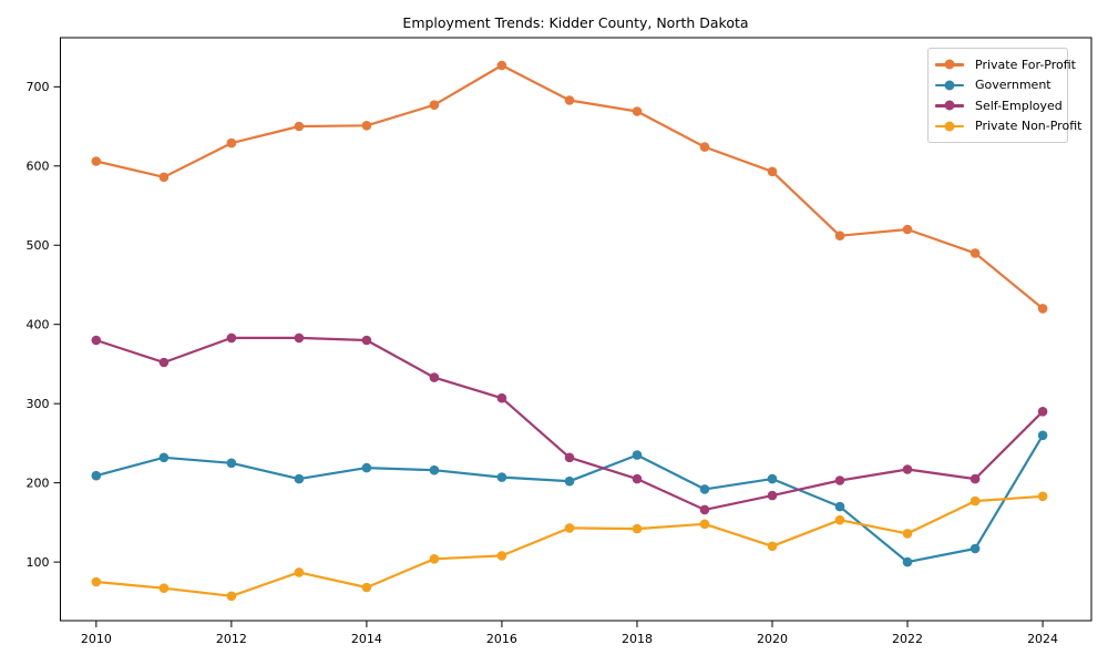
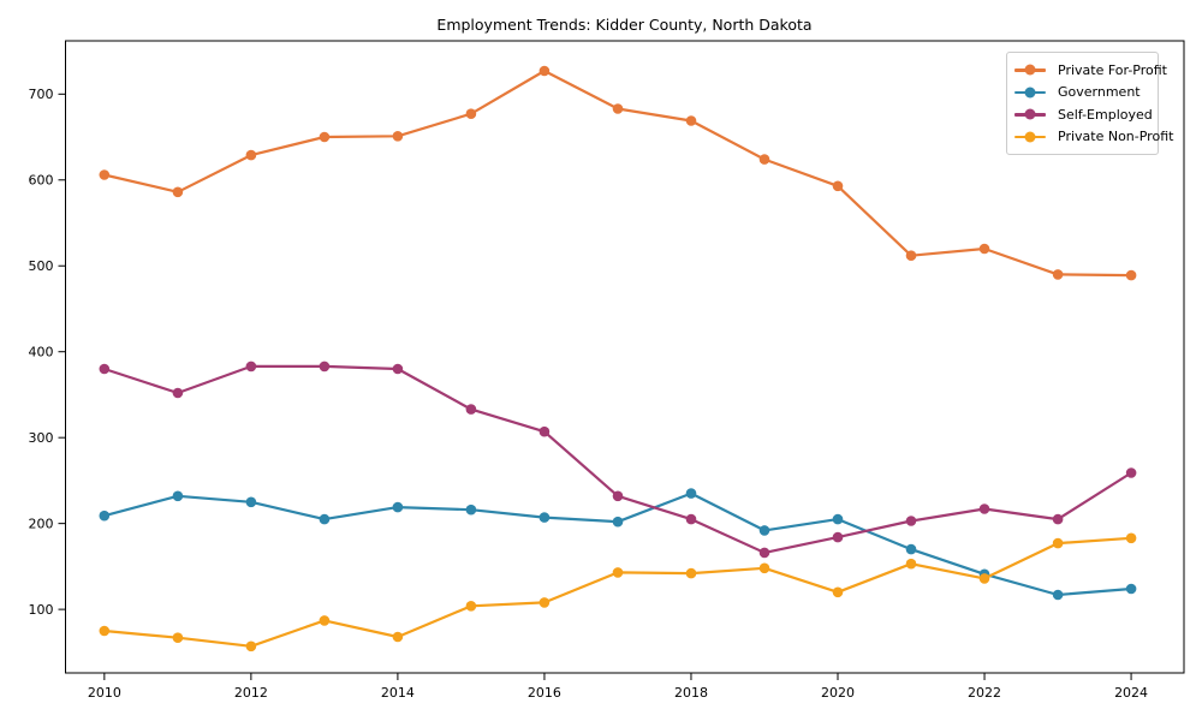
Government/2022: 100 -> 140
Private For-Profit/2024: 420 -> 490
Government/2024: 260 -> 120
Self-Employed/2024: 290 -> 260
